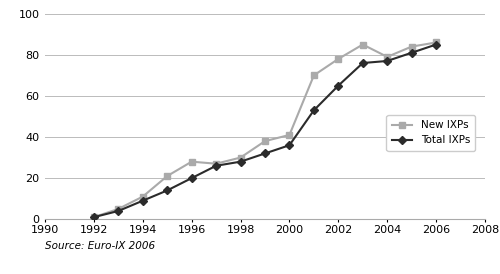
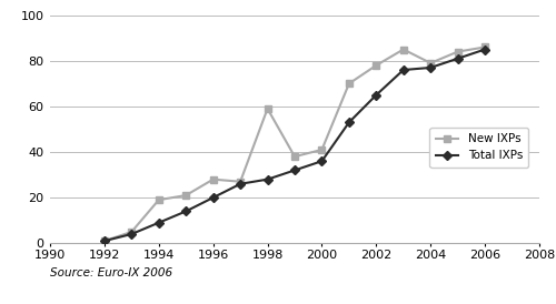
New IXPs/1994: 11 -> 19
New IXPs/1998: 30 -> 59
